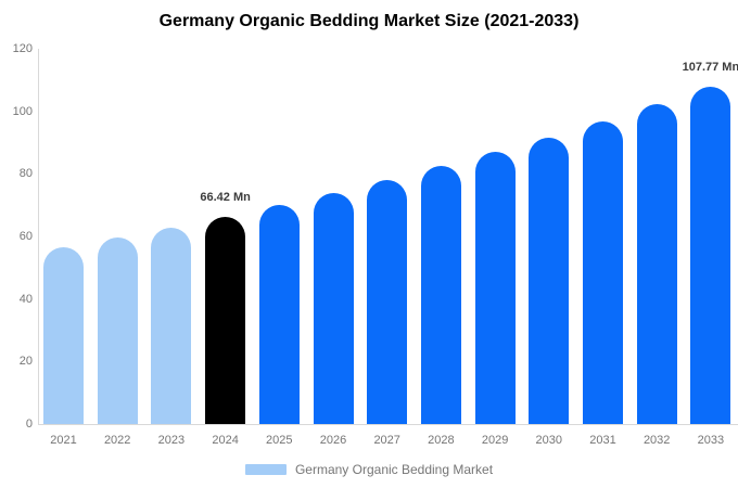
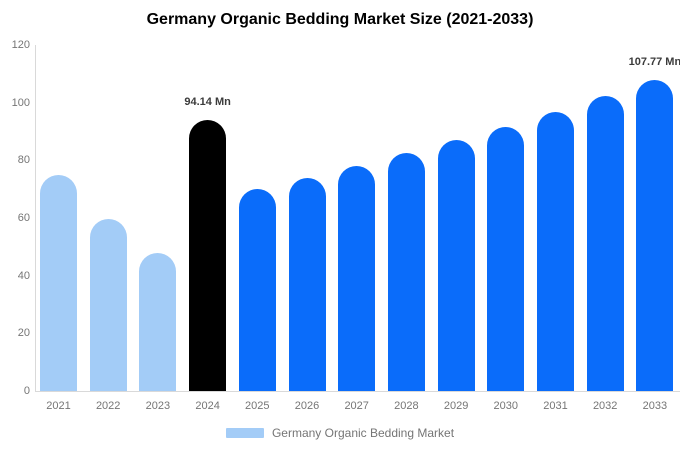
2021: 56 -> 75
2023: 63 -> 48
2024: 66.42 -> 94.14
